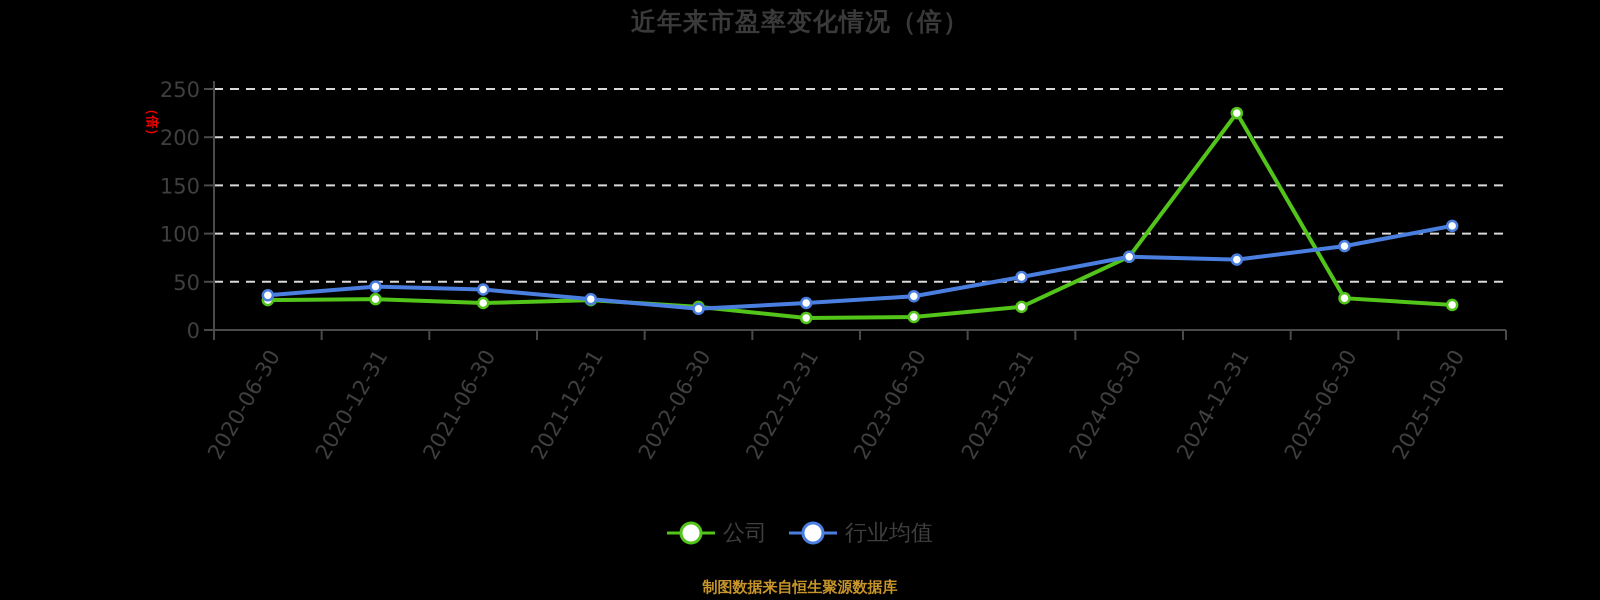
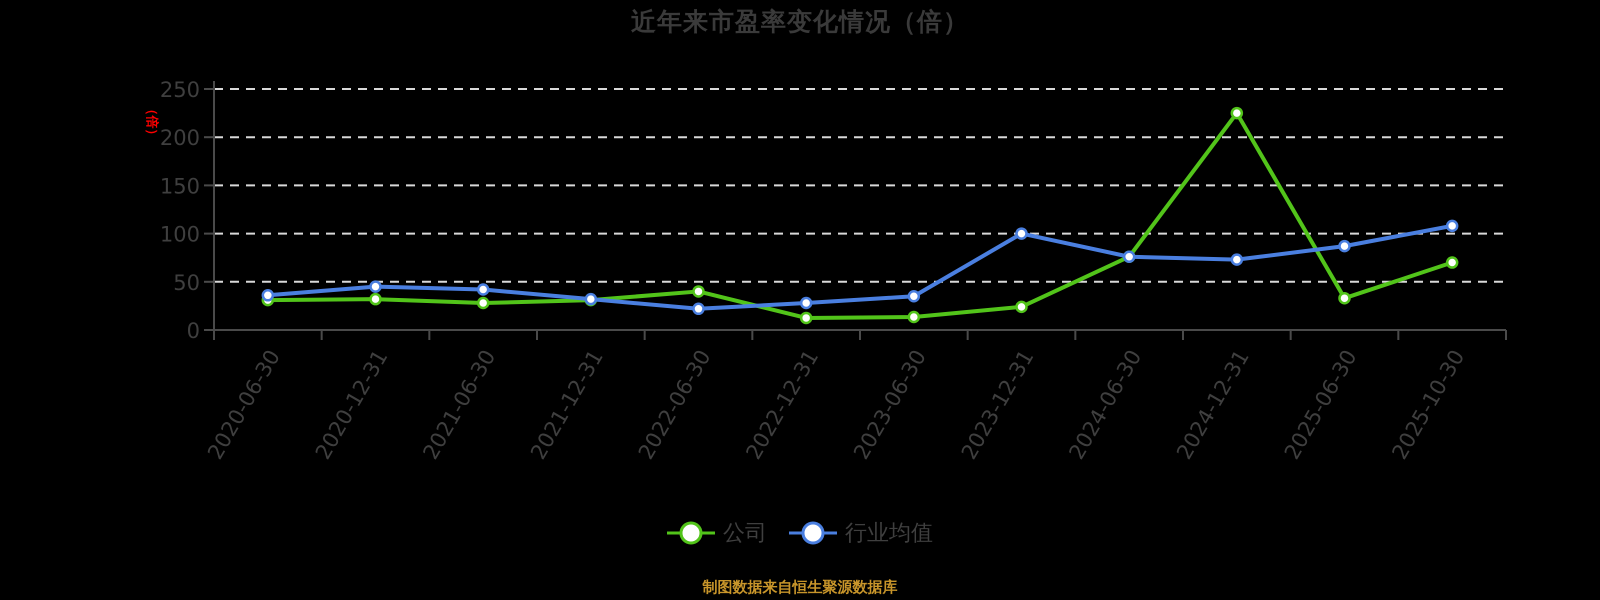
公司/2022-06-30: 20 -> 40
行业均值/2023-12-31: 60 -> 100
公司/2025-10-30: 30 -> 70
